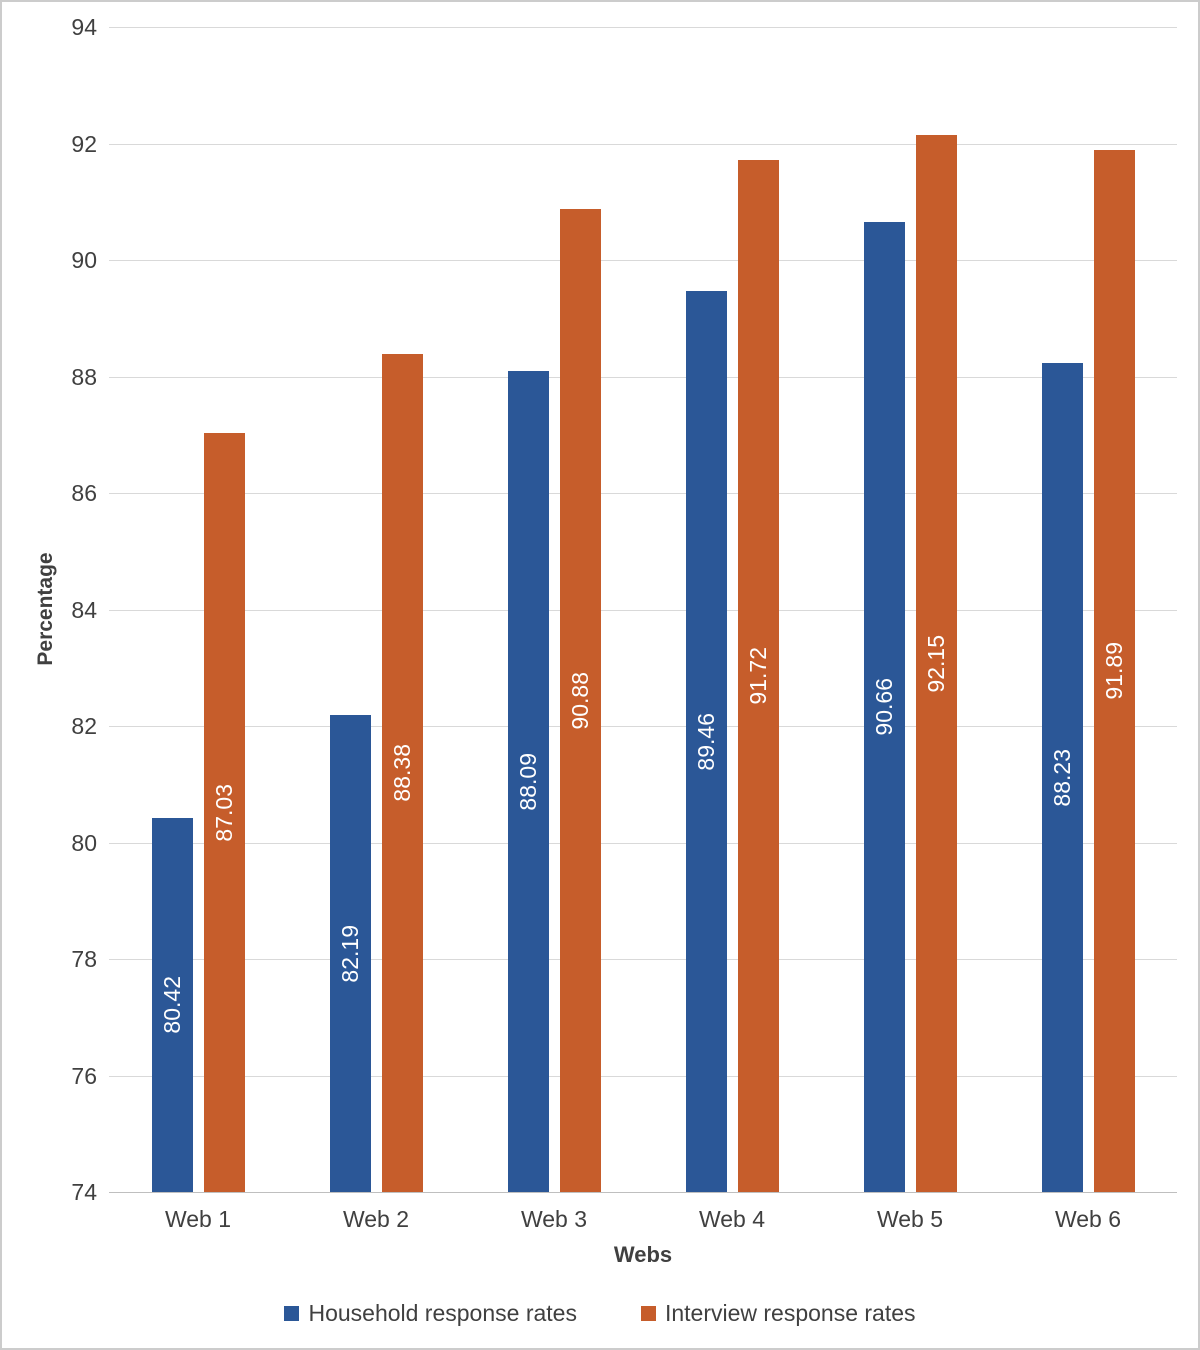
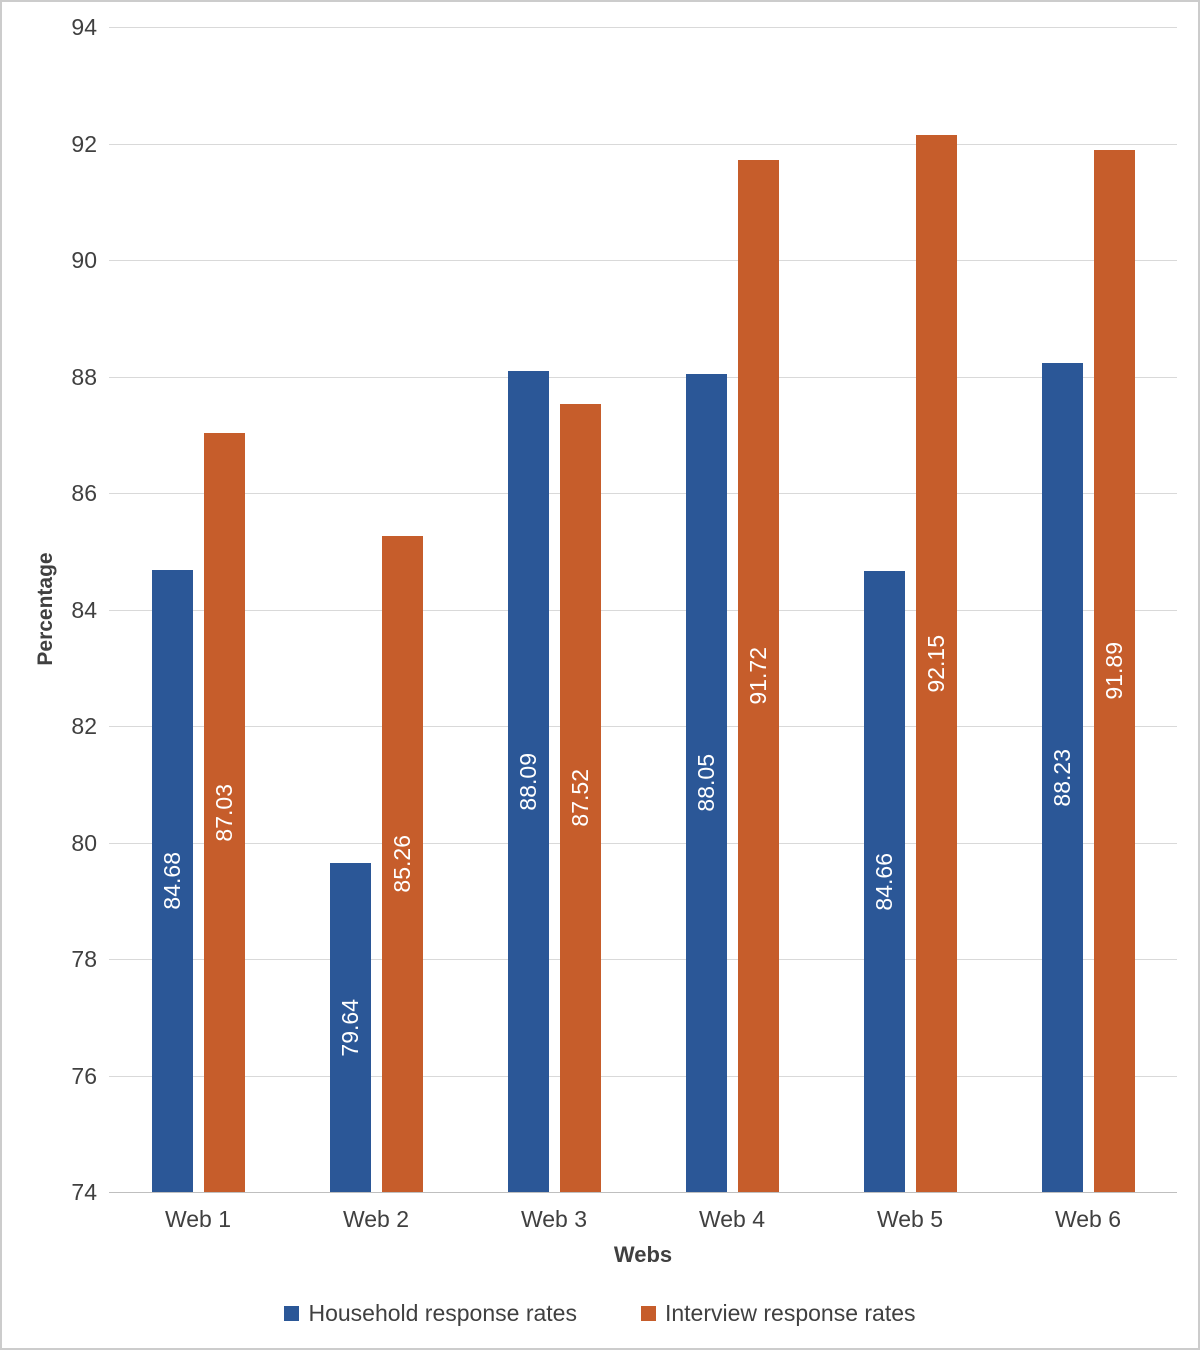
Household response rates/Web 1: 80.42 -> 84.68
Household response rates/Web 2: 82.19 -> 79.64
Interview response rates/Web 2: 88.38 -> 85.26
Interview response rates/Web 3: 90.88 -> 87.52
Household response rates/Web 4: 89.46 -> 88.05
Household response rates/Web 5: 90.66 -> 84.66
